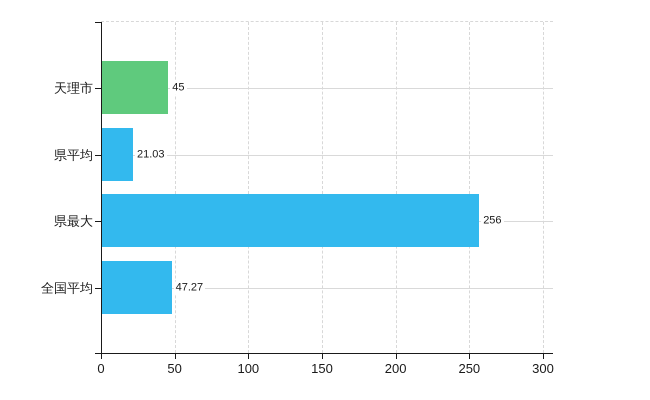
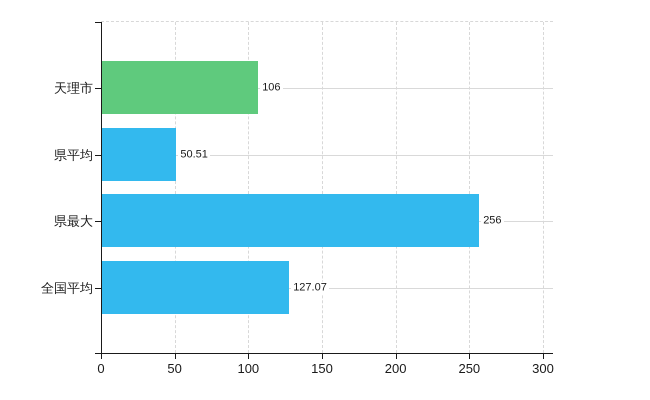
天理市: 45 -> 106
県平均: 21.03 -> 50.51
全国平均: 47.27 -> 127.07
